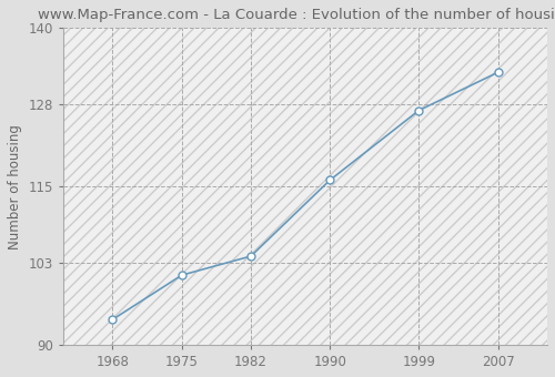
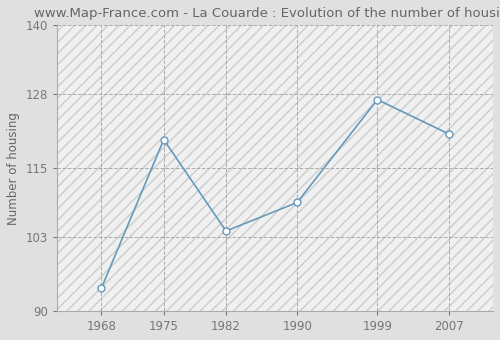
1975: 101 -> 120
1990: 116 -> 109
2007: 133 -> 121
